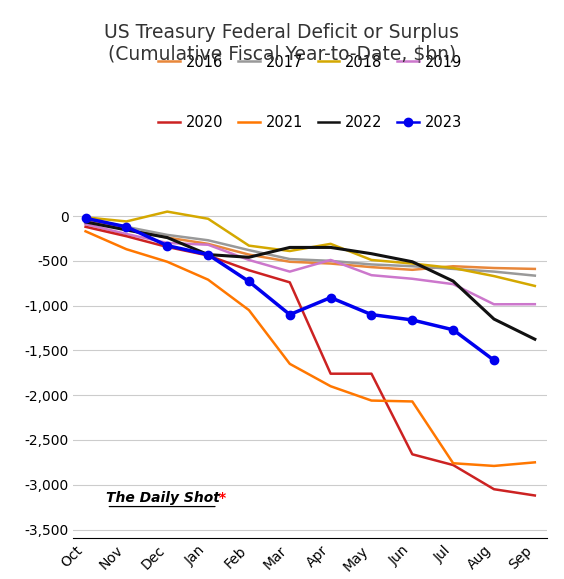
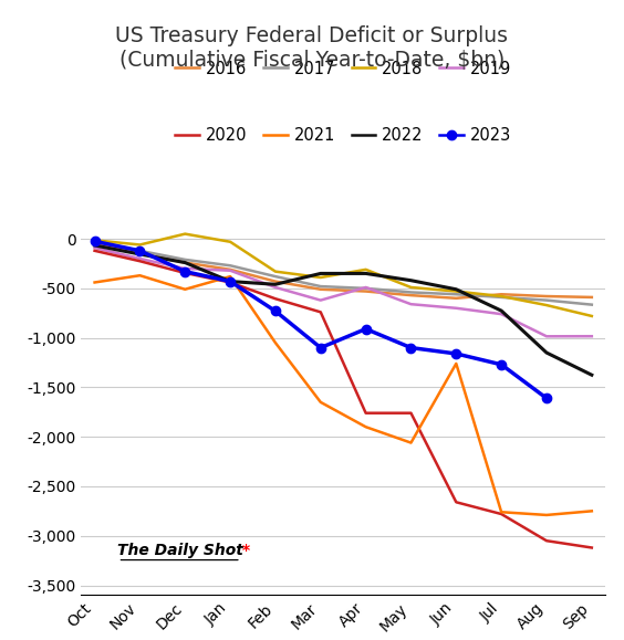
2021/Oct: -170 -> -440
2021/Jan: -710 -> -380
2021/Jun: -2,070 -> -1,260
